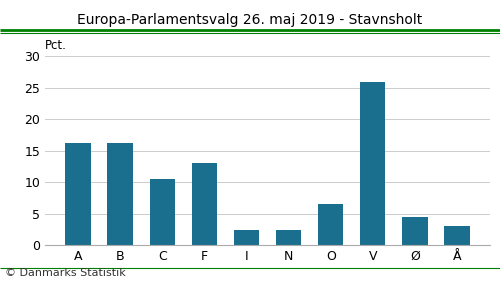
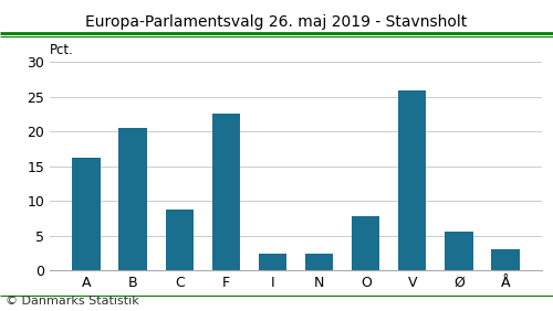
B: 16.2 -> 20.6
C: 10.5 -> 8.8
F: 13.0 -> 22.6
O: 6.6 -> 7.8
Ø: 4.5 -> 5.6
